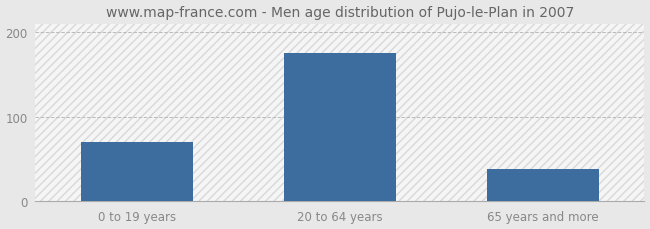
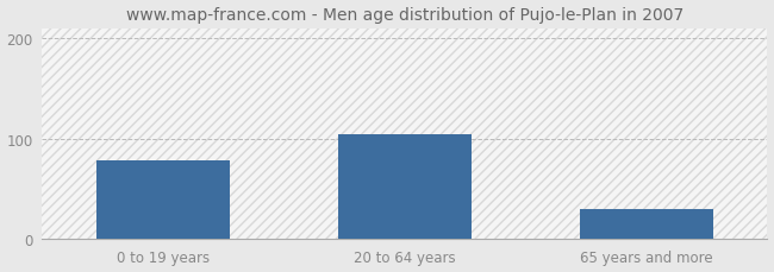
0 to 19 years: 70 -> 78
20 to 64 years: 175 -> 104
65 years and more: 38 -> 30
